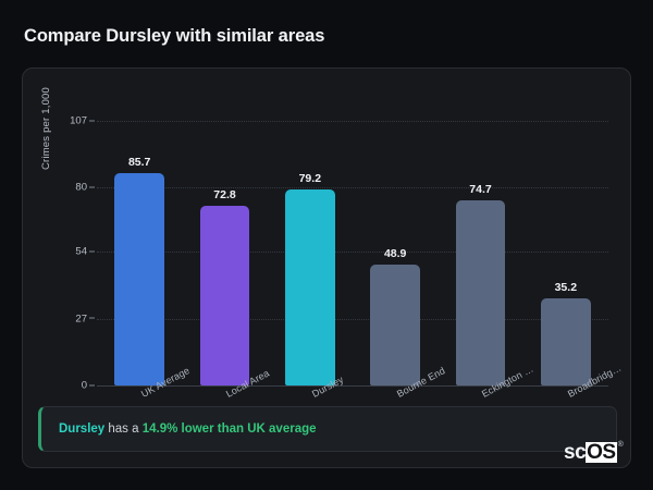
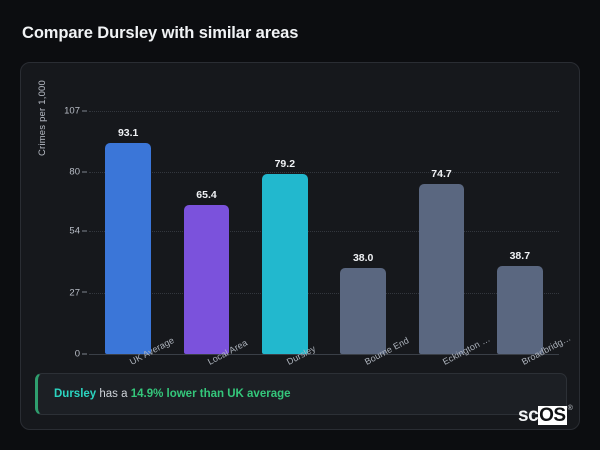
UK Average: 85.7 -> 93.1
Local Area: 72.8 -> 65.4
Bourne End: 48.9 -> 38.0
Broadbridg…: 35.2 -> 38.7
